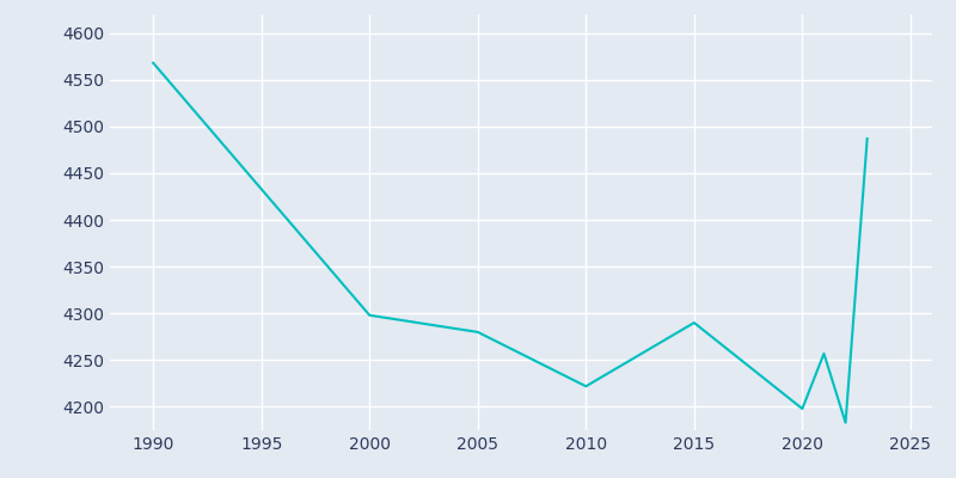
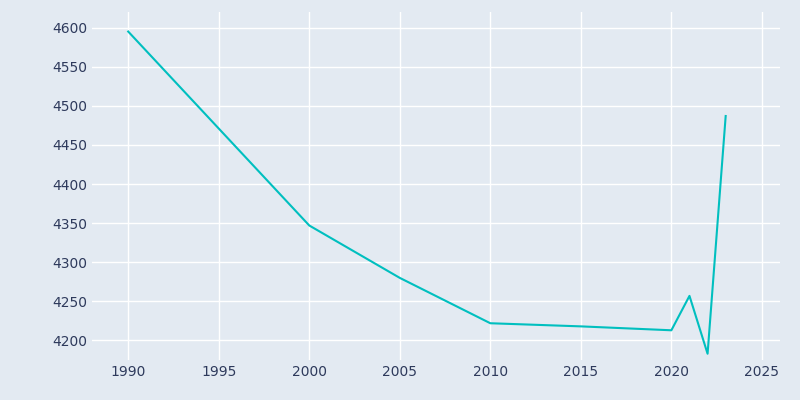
1990: 4568 -> 4595
2000: 4298 -> 4347
2015: 4290 -> 4218
2020: 4198 -> 4213
